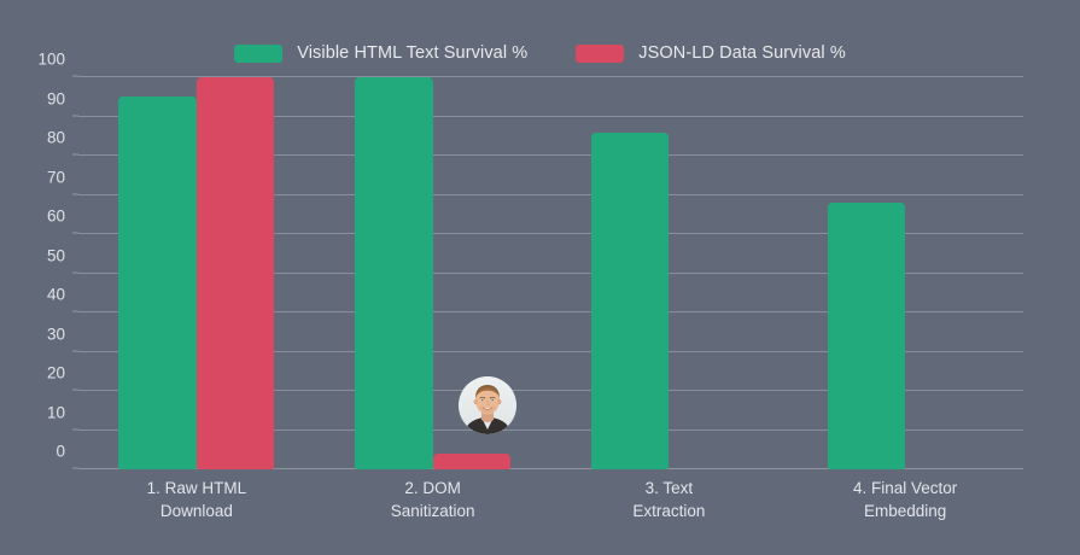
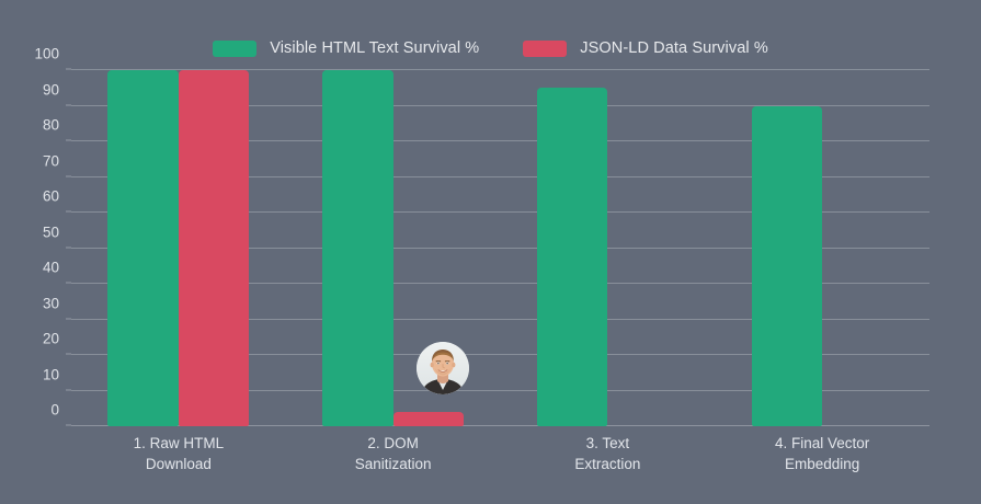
Visible HTML Text Survival %/1. Raw HTML Download: 95 -> 100
Visible HTML Text Survival %/3. Text Extraction: 86 -> 95
Visible HTML Text Survival %/4. Final Vector Embedding: 68 -> 90
